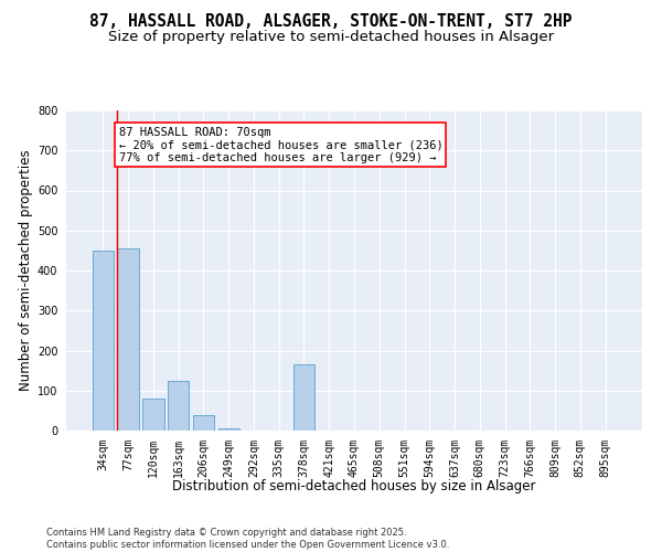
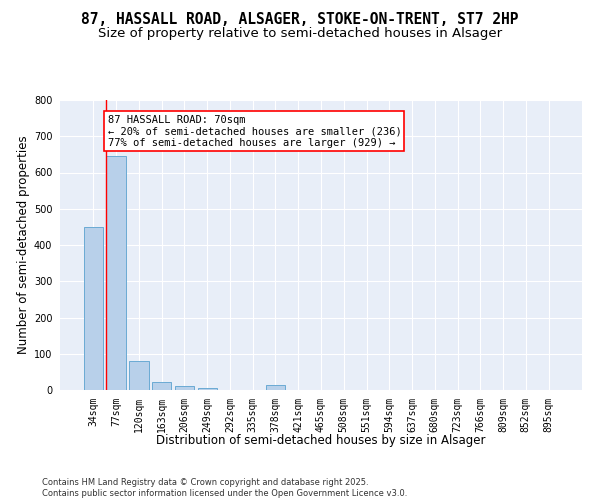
77sqm: 455 -> 645
163sqm: 125 -> 22
206sqm: 40 -> 10
378sqm: 165 -> 15
